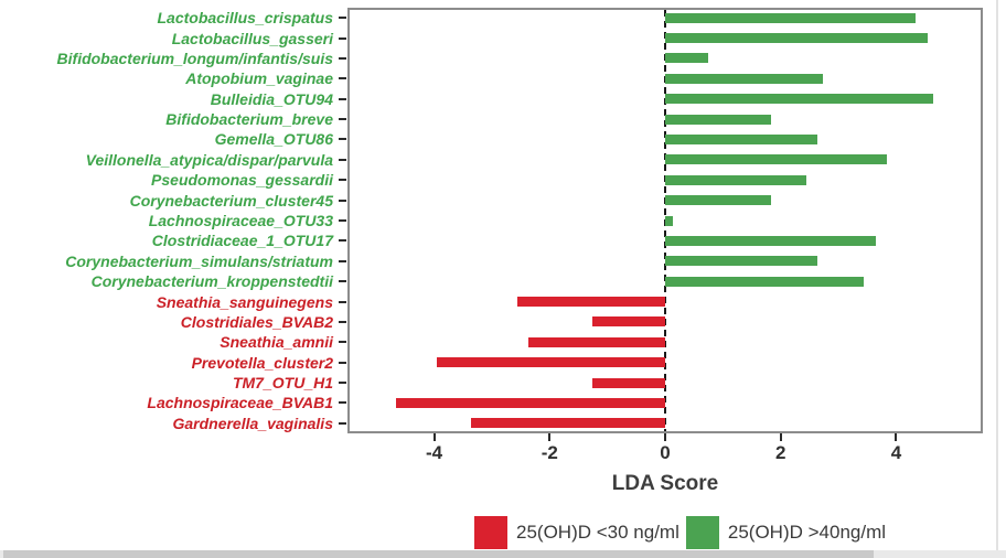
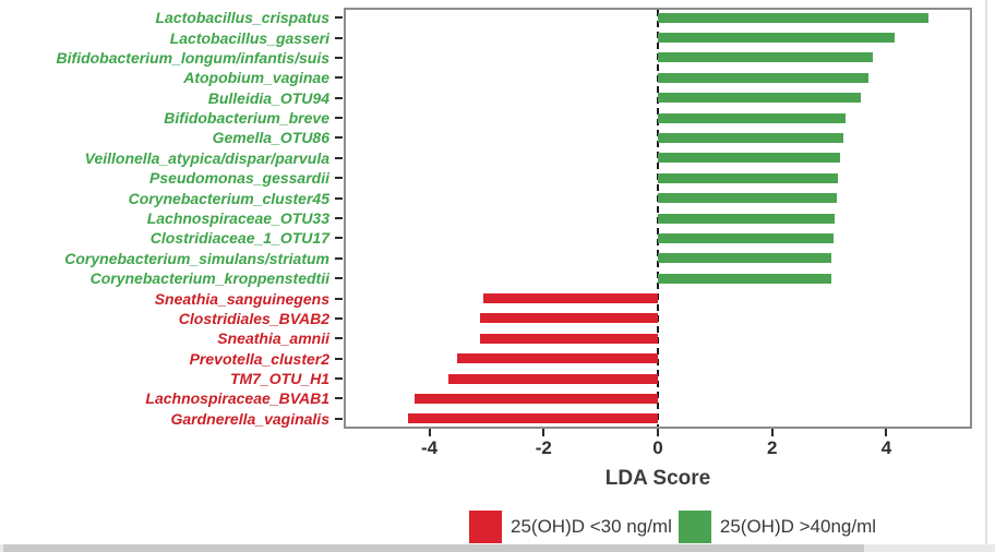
Lactobacillus_crispatus: 4.3 -> 4.7
Lactobacillus_gasseri: 4.5 -> 4.1
Bifidobacterium_longum/infantis/suis: 0.7 -> 3.7
Atopobium_vaginae: 2.7 -> 3.6
Bulleidia_OTU94: 4.6 -> 3.5
Bifidobacterium_breve: 1.8 -> 3.2
Gemella_OTU86: 2.6 -> 3.2
Veillonella_atypica/dispar/parvula: 3.8 -> 3.2
Pseudomonas_gessardii: 2.4 -> 3.1
Corynebacterium_cluster45: 1.8 -> 3.1
Lachnospiraceae_OTU33: 0.1 -> 3.1
Clostridiaceae_1_OTU17: 3.6 -> 3.0
Corynebacterium_simulans/striatum: 2.6 -> 3.0
Corynebacterium_kroppenstedtii: 3.4 -> 3.0
Sneathia_sanguinegens: -2.6 -> -3.1
Clostridiales_BVAB2: -1.3 -> -3.1
Sneathia_amnii: -2.4 -> -3.1
Prevotella_cluster2: -4.0 -> -3.5
TM7_OTU_H1: -1.3 -> -3.7
Lachnospiraceae_BVAB1: -4.7 -> -4.3
Gardnerella_vaginalis: -3.4 -> -4.4
